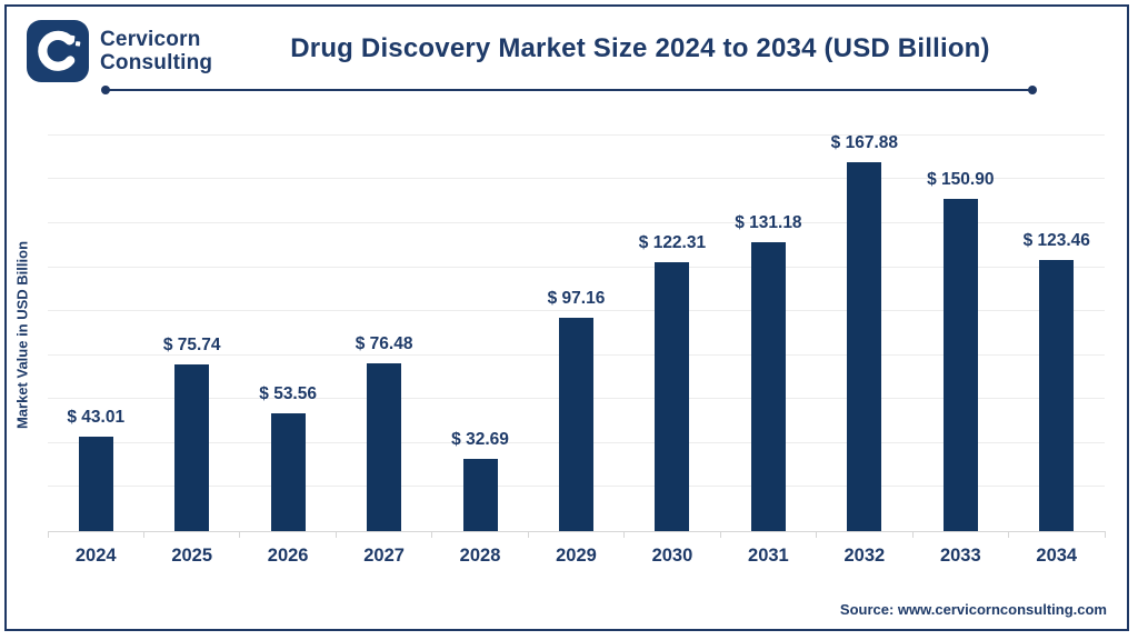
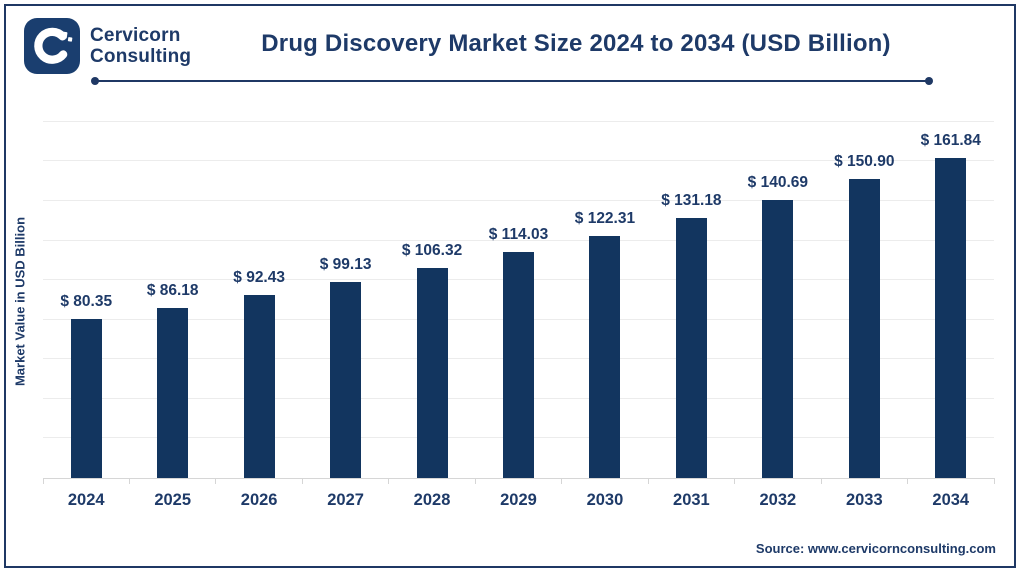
2024: 43.01 -> 80.35
2025: 75.74 -> 86.18
2026: 53.56 -> 92.43
2027: 76.48 -> 99.13
2028: 32.69 -> 106.32
2029: 97.16 -> 114.03
2032: 167.88 -> 140.69
2034: 123.46 -> 161.84
